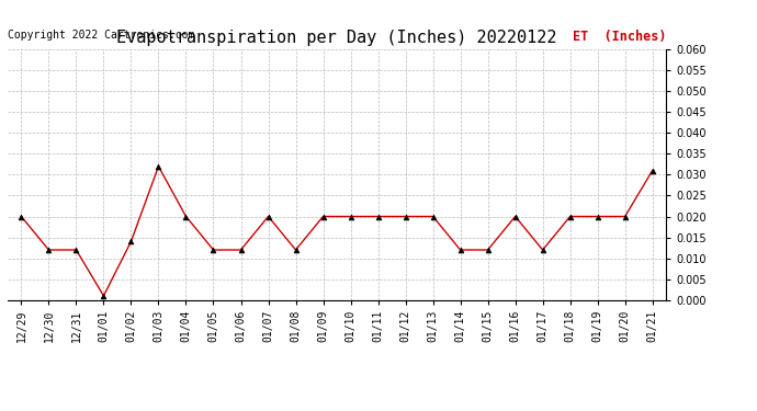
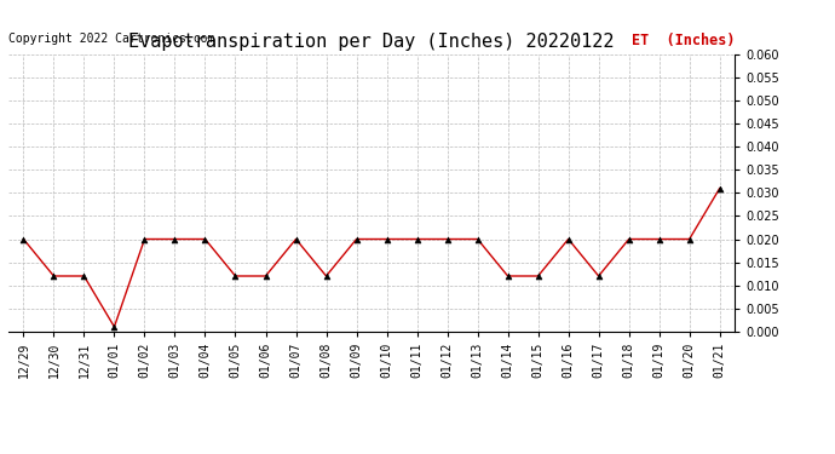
01/02: 0.014 -> 0.020
01/03: 0.032 -> 0.020
